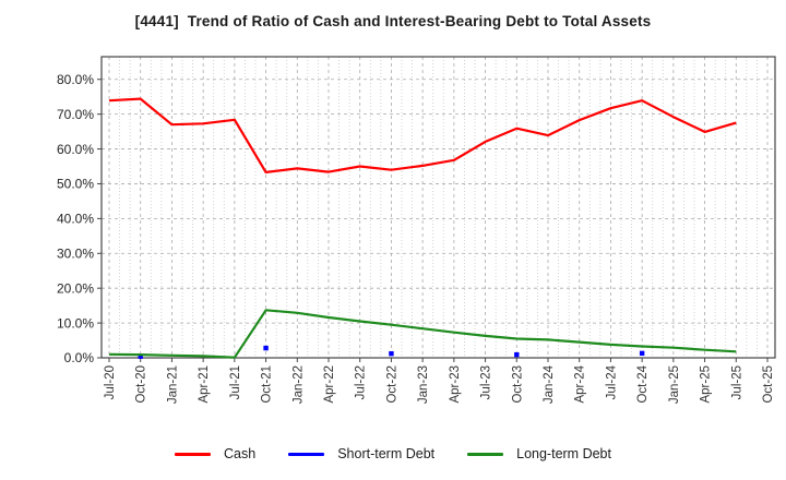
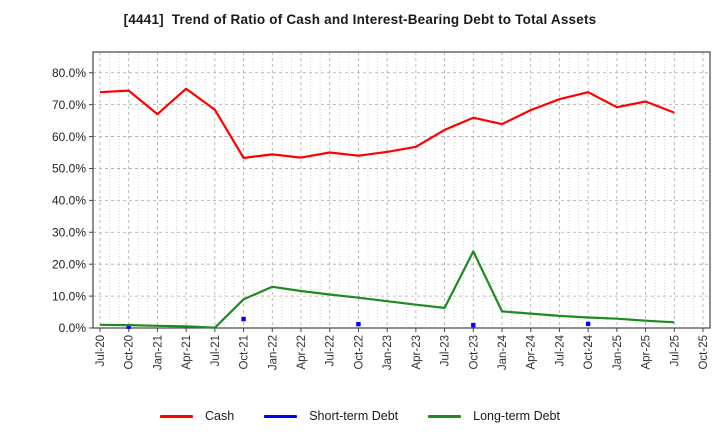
Cash/Apr-21: 67% -> 75%
Long-term Debt/Oct-21: 14% -> 9%
Long-term Debt/Oct-23: 6% -> 24%
Cash/Apr-25: 65% -> 71%
